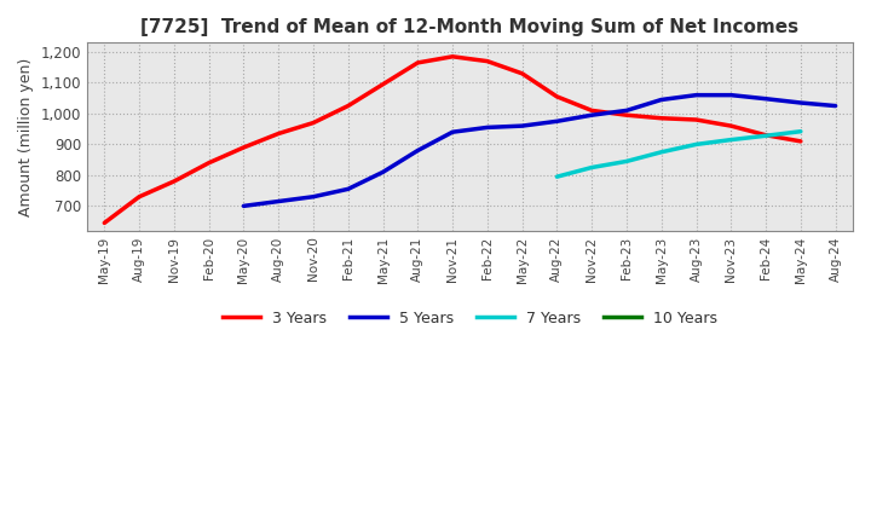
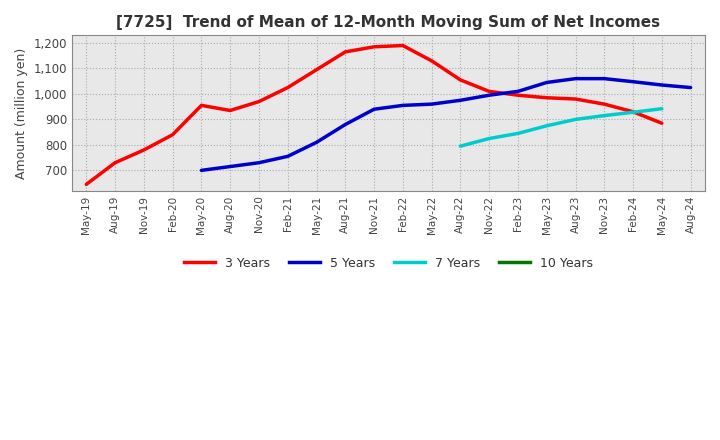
3 Years/May-20: 890 -> 955
3 Years/Feb-22: 1,170 -> 1,190
3 Years/May-24: 910 -> 885
